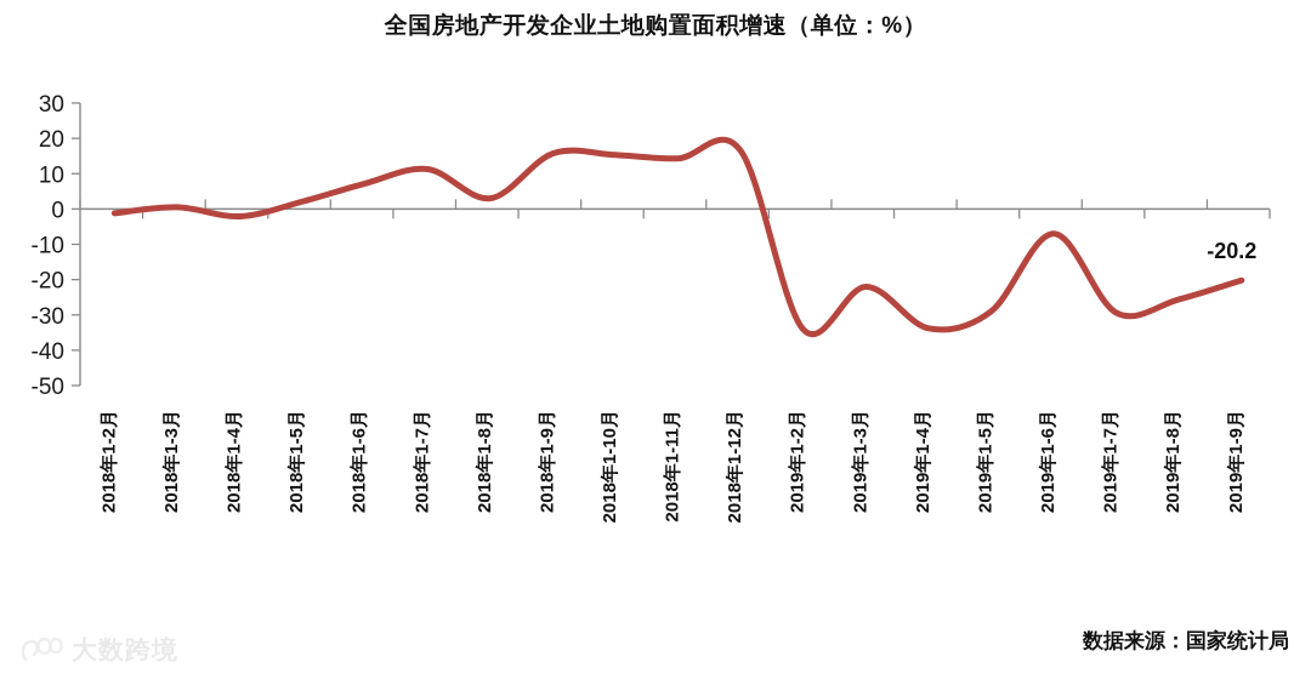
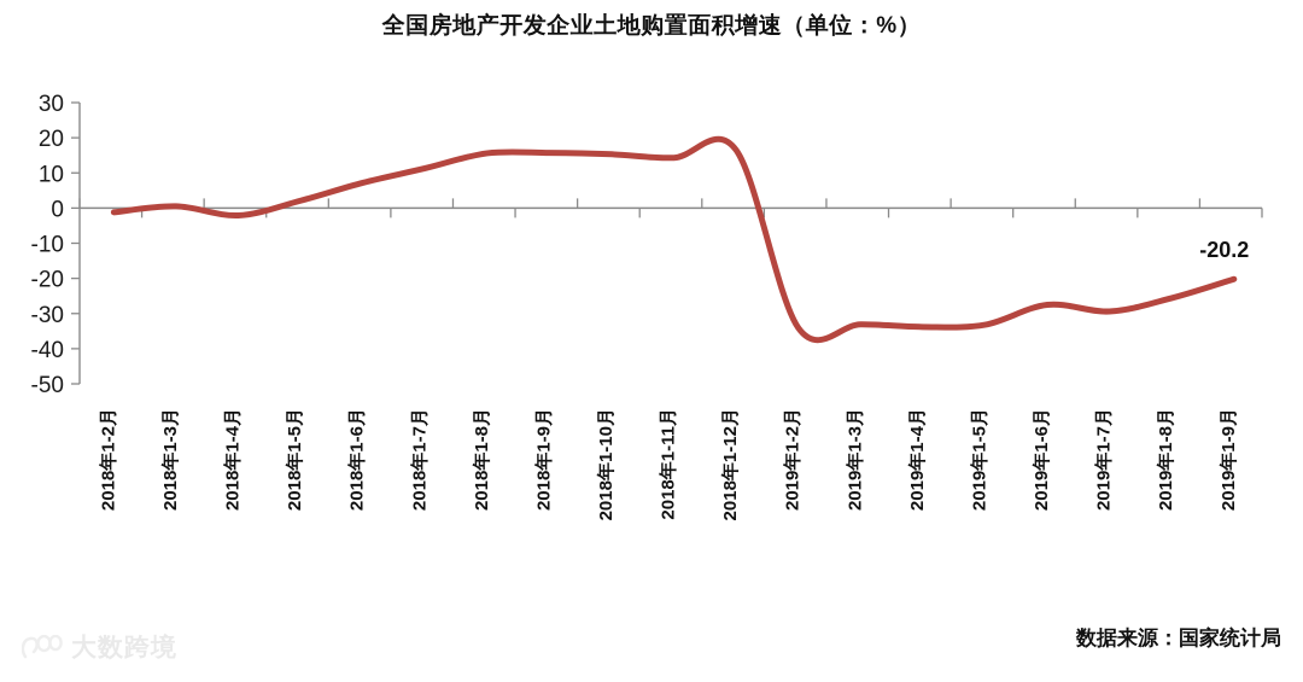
2018年1-8月: 3 -> 16
2019年1-3月: -22 -> -33
2019年1-5月: -29 -> -33
2019年1-6月: -7 -> -28
